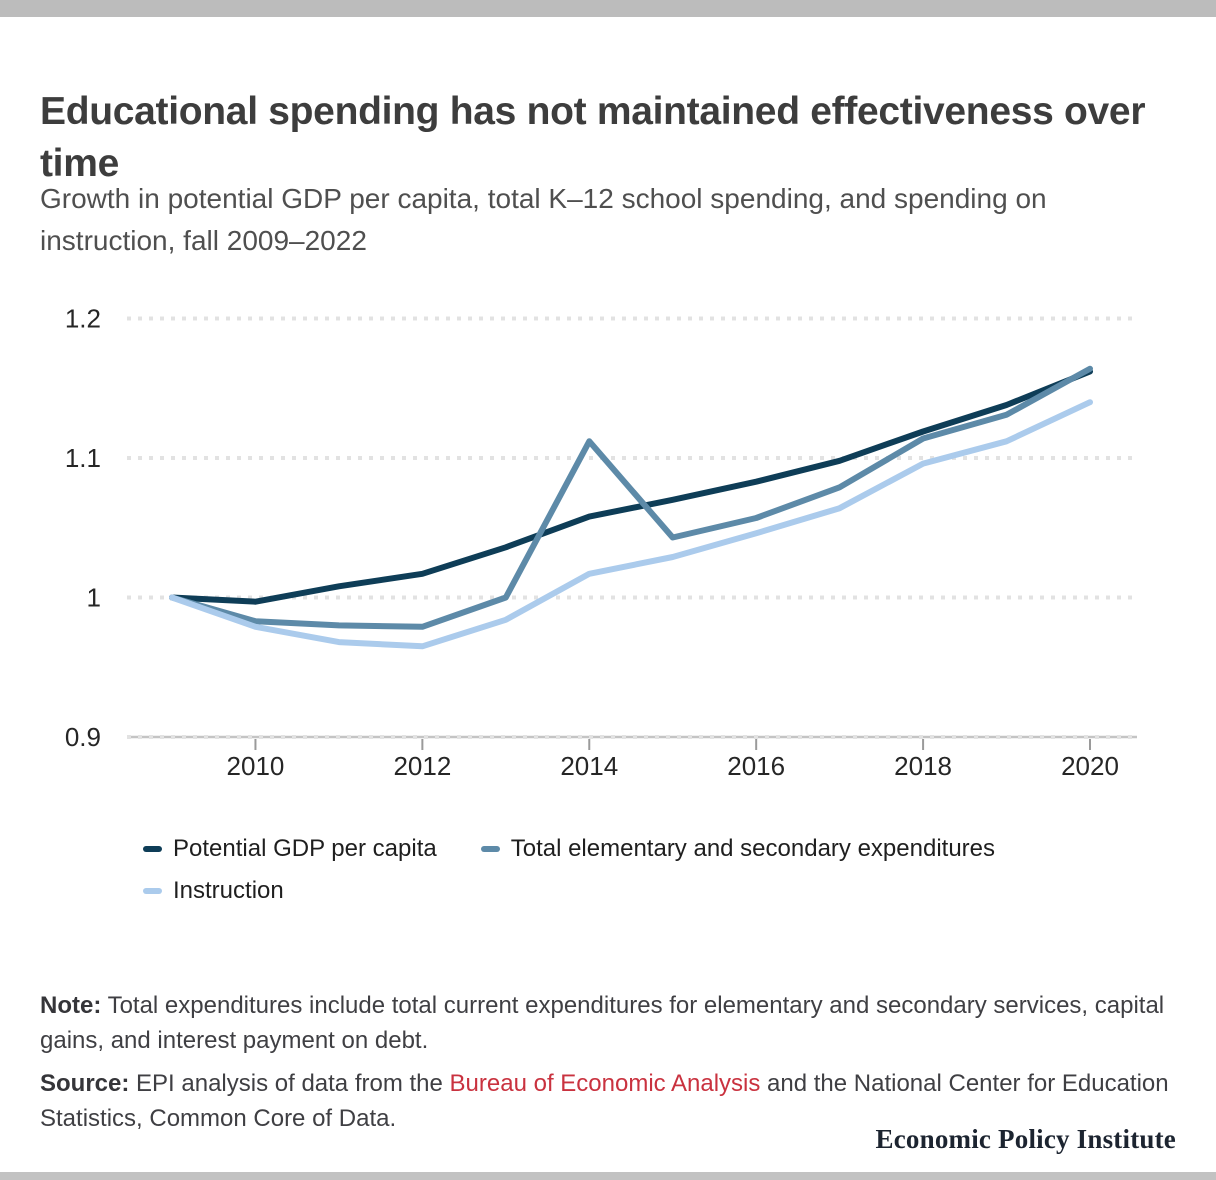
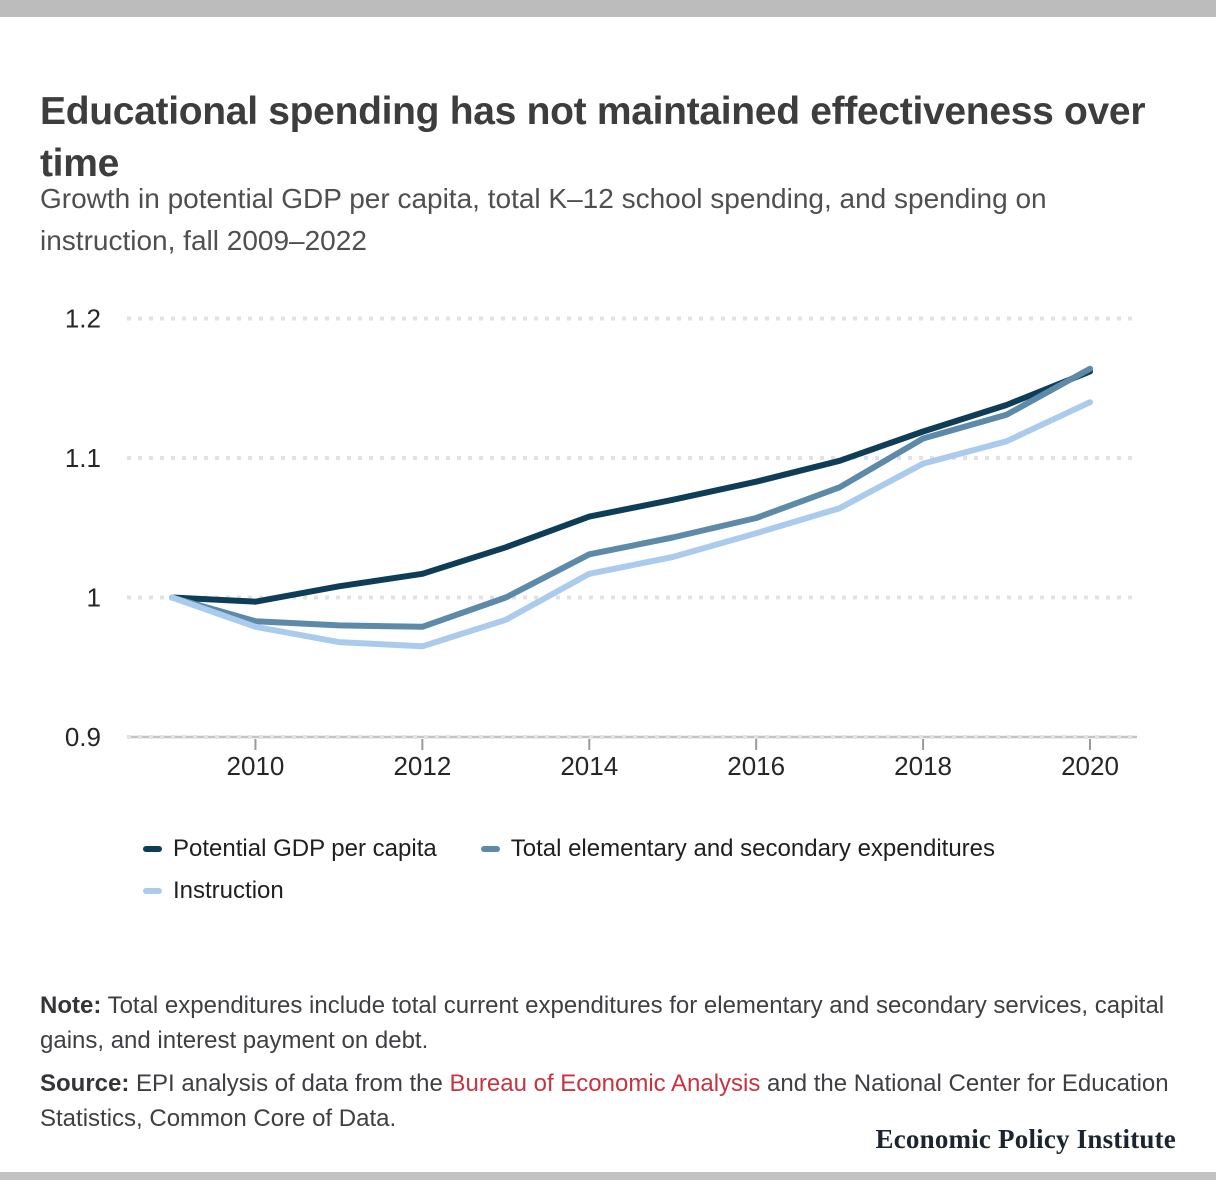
Total elementary and secondary expenditures/2014: 1.112 -> 1.031
